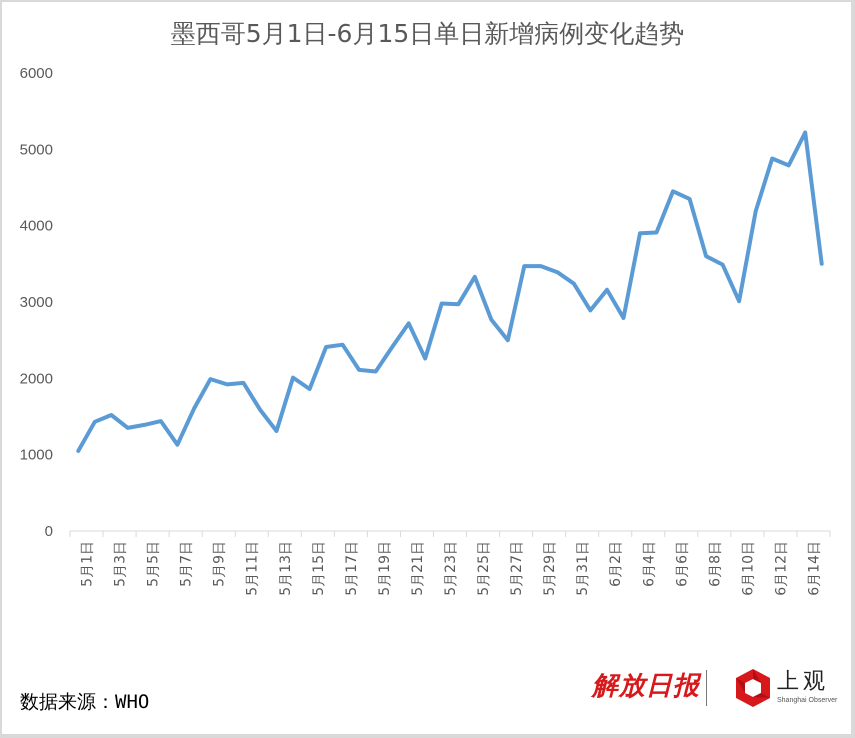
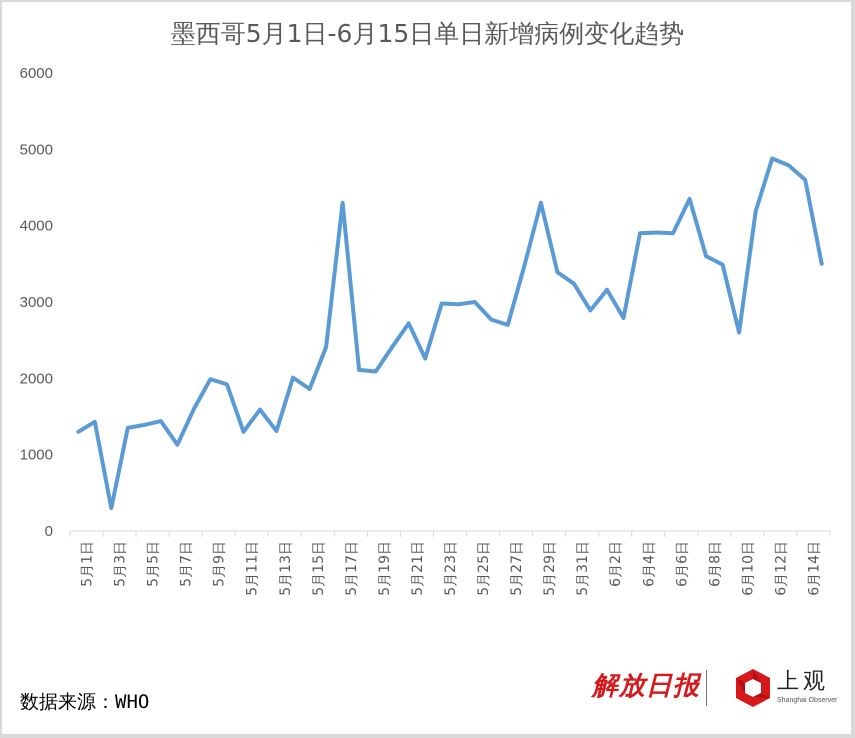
5月1日: 1000 -> 1300
5月3日: 1500 -> 300
5月11日: 1900 -> 1300
5月17日: 2400 -> 4300
5月25日: 3300 -> 3000
5月27日: 2500 -> 2700
5月29日: 3500 -> 4300
6月6日: 4400 -> 3900
6月10日: 3000 -> 2600
6月14日: 5200 -> 4600
